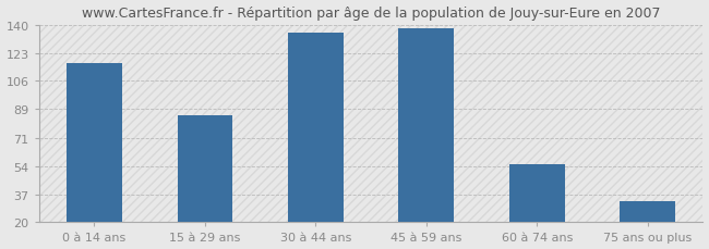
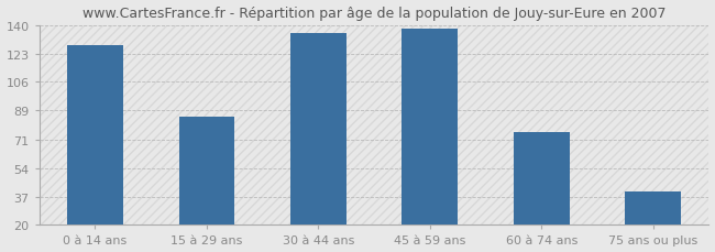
0 à 14 ans: 117 -> 128
60 à 74 ans: 55 -> 76
75 ans ou plus: 33 -> 40
